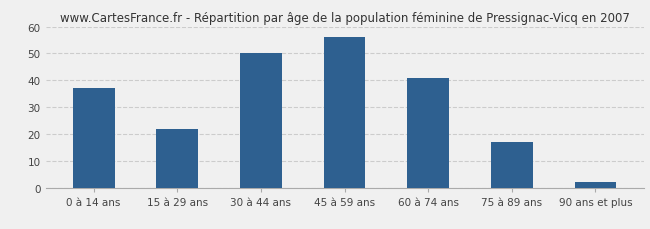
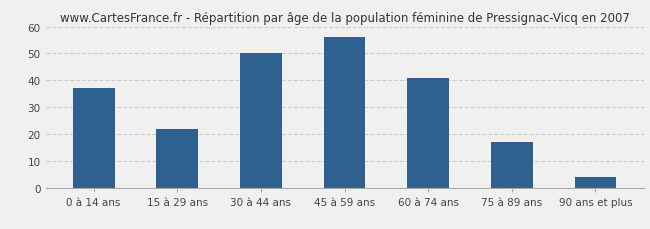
90 ans et plus: 2 -> 4
